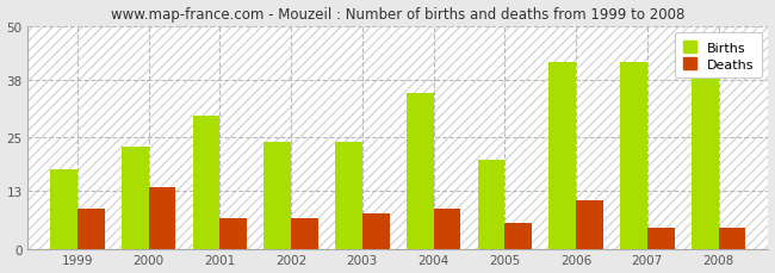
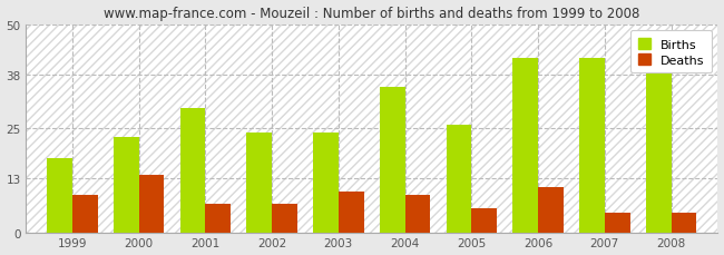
Deaths/2003: 8 -> 10
Births/2005: 20 -> 26
